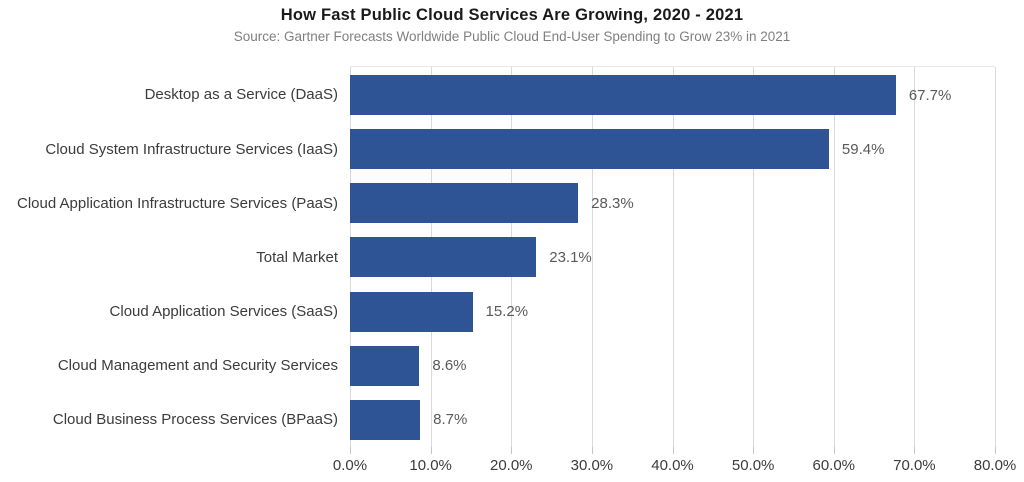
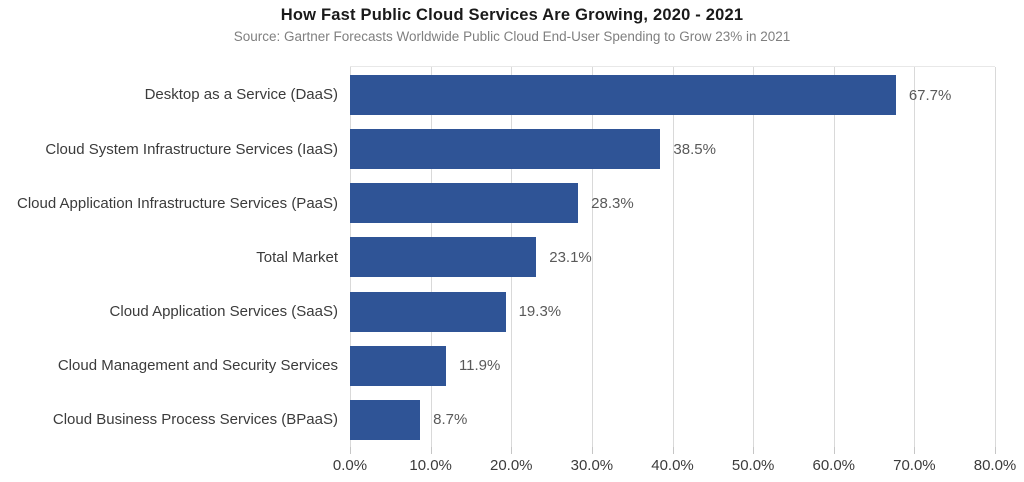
Cloud System Infrastructure Services (IaaS): 59.4% -> 38.5%
Cloud Application Services (SaaS): 15.2% -> 19.3%
Cloud Management and Security Services: 8.6% -> 11.9%
